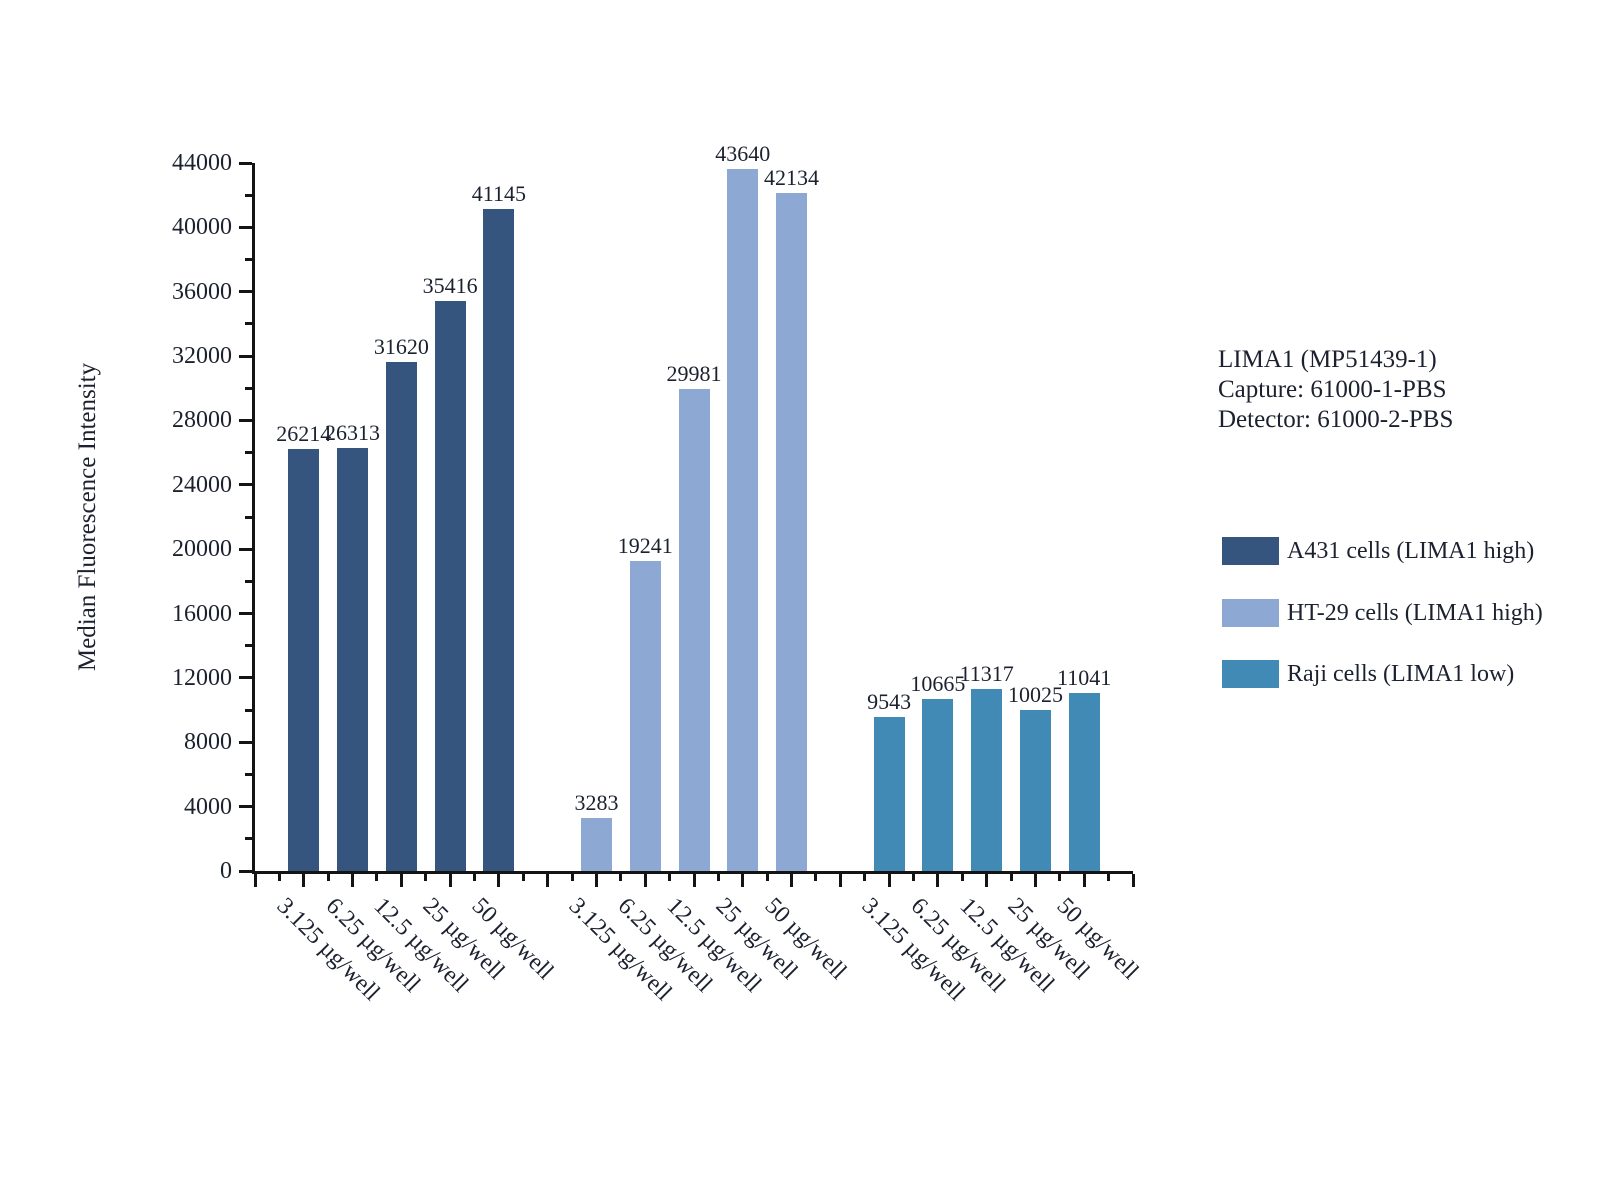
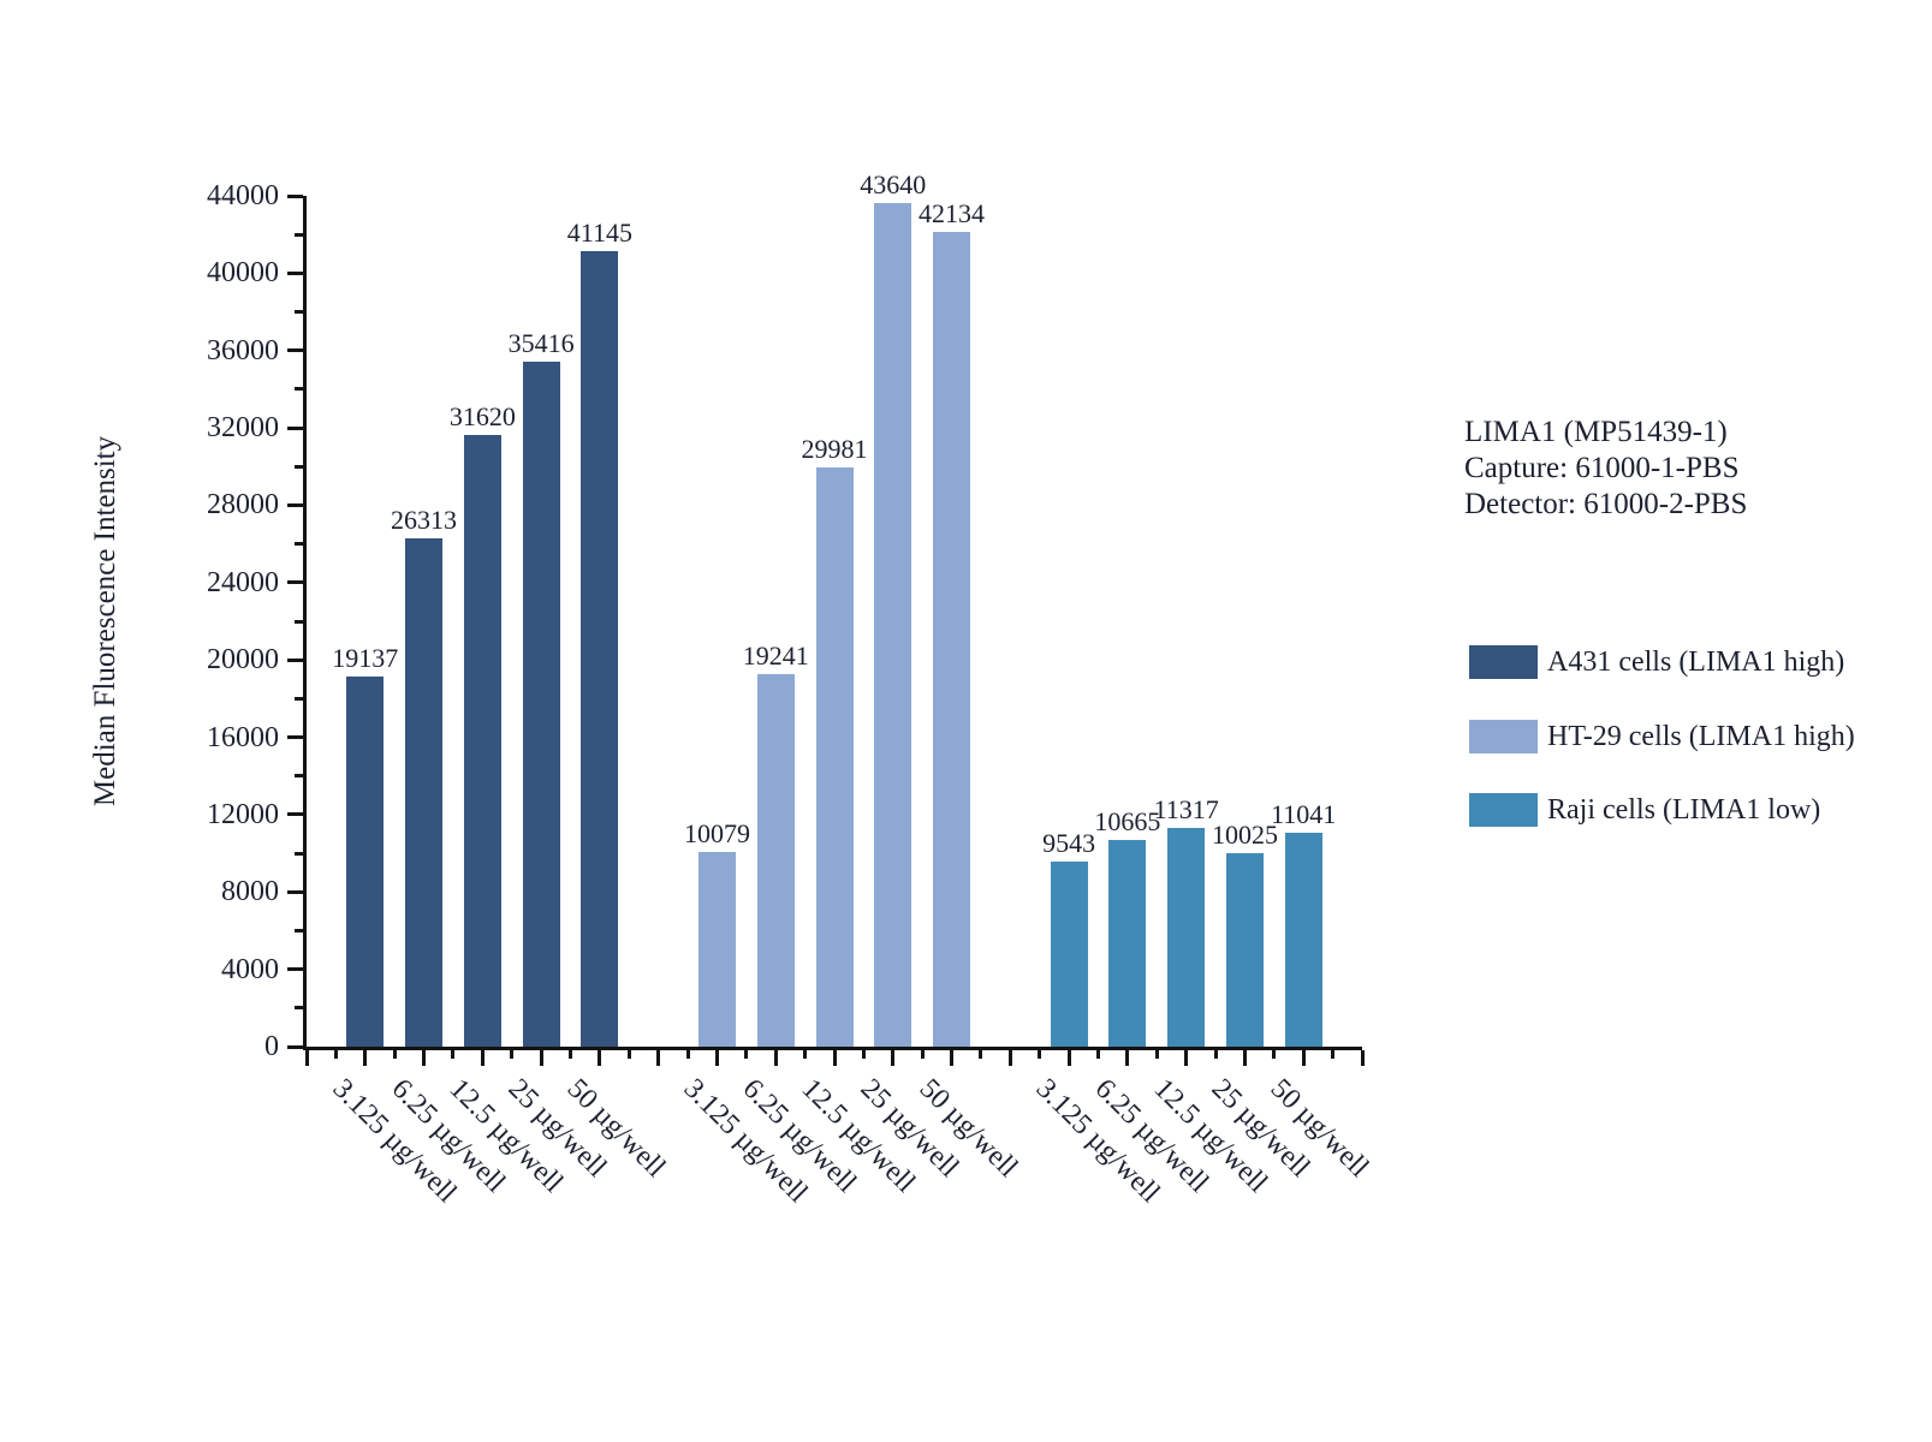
A431 cells (LIMA1 high)/3.125 µg/well: 26214 -> 19137
HT-29 cells (LIMA1 high)/3.125 µg/well: 3283 -> 10079
